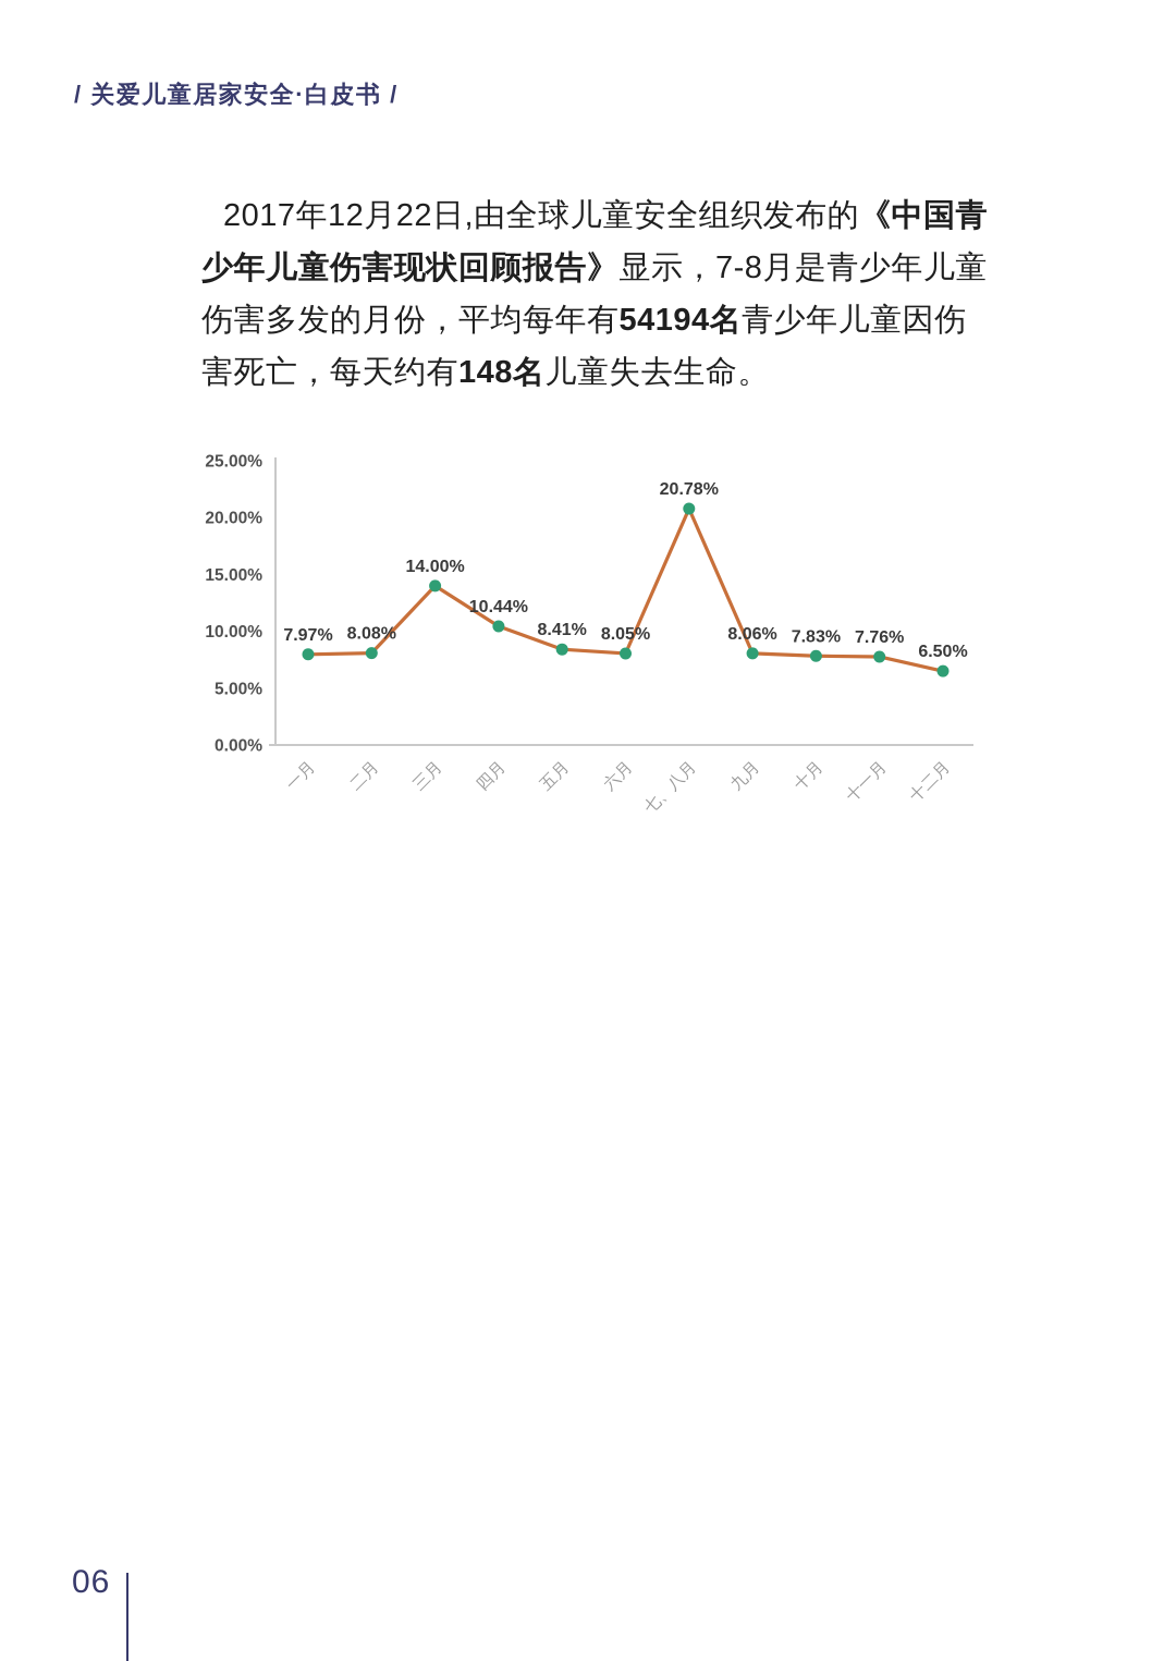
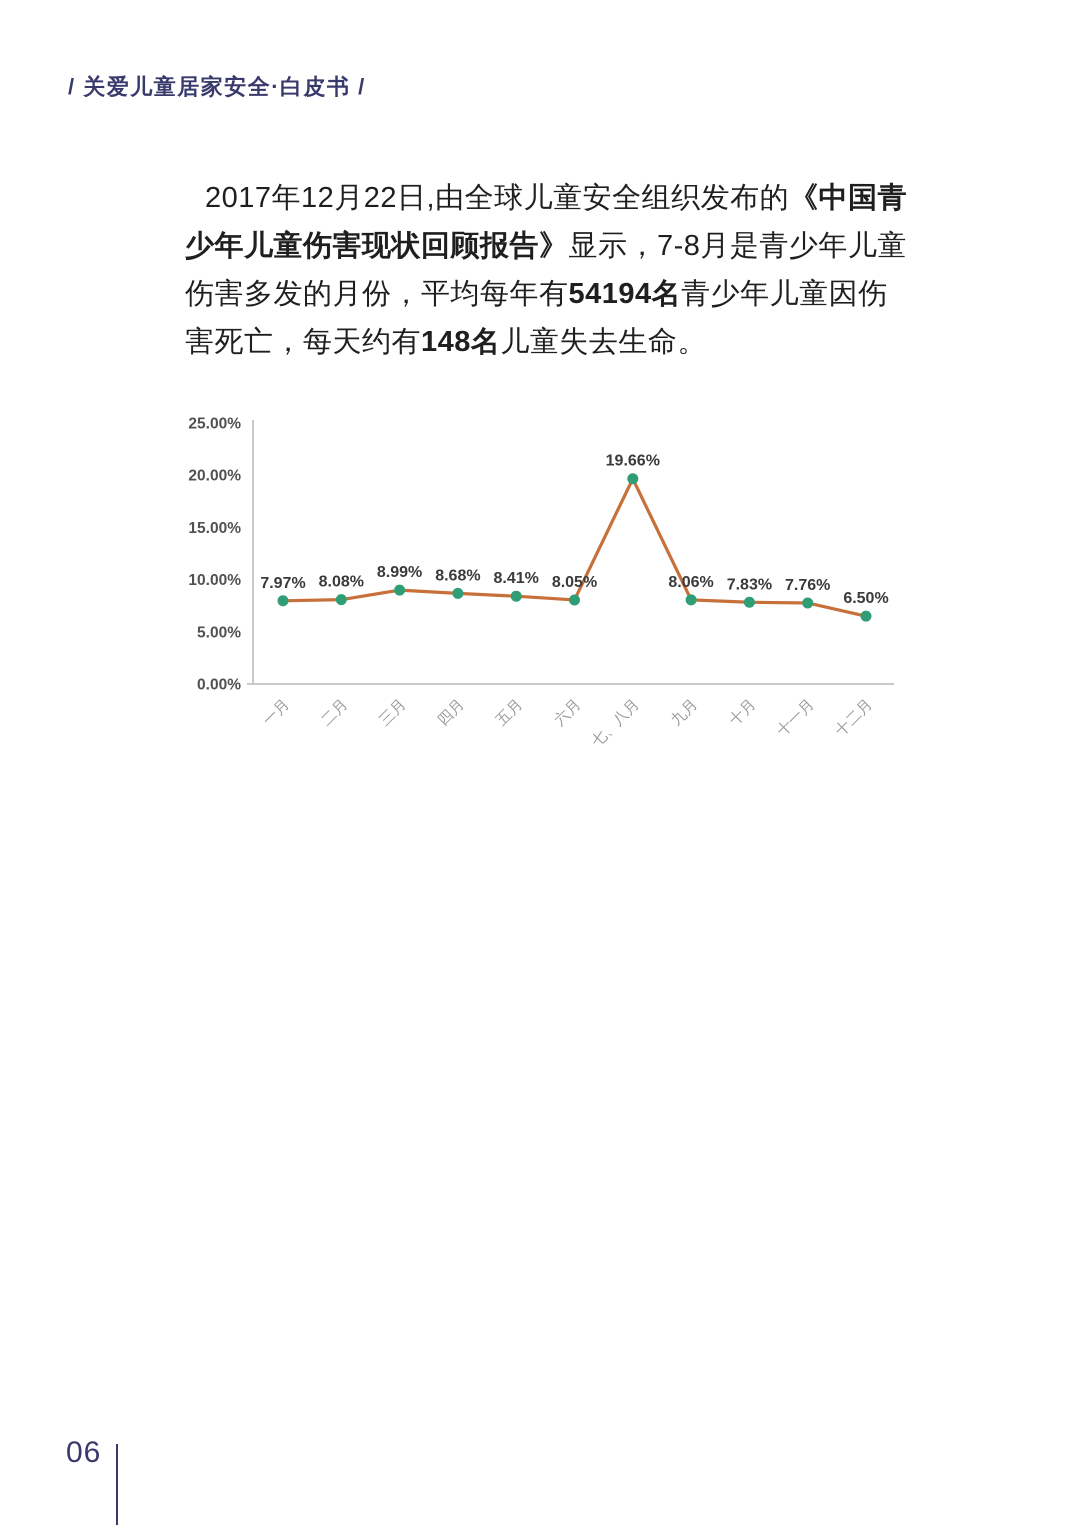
三月: 14.00% -> 8.99%
四月: 10.44% -> 8.68%
七、八月: 20.78% -> 19.66%
